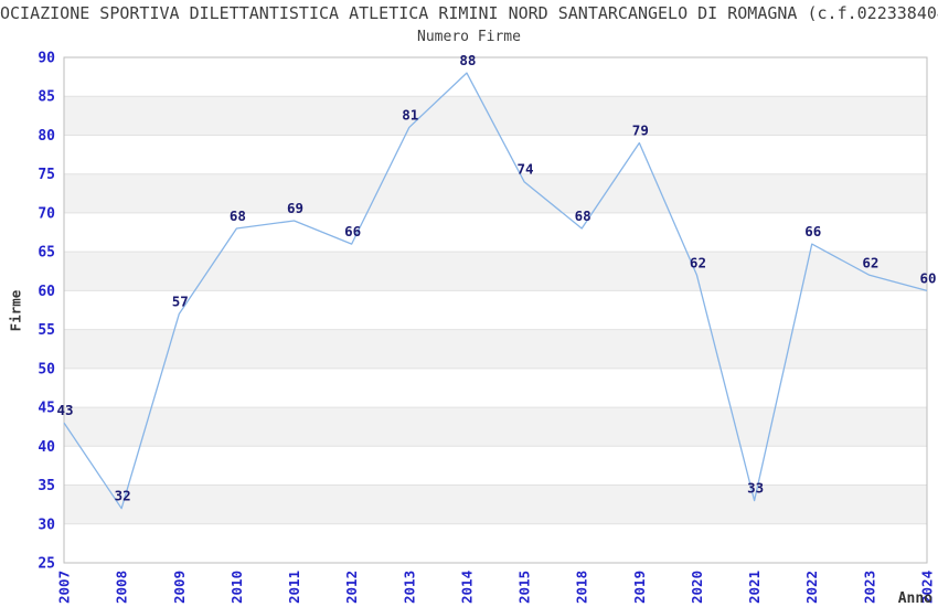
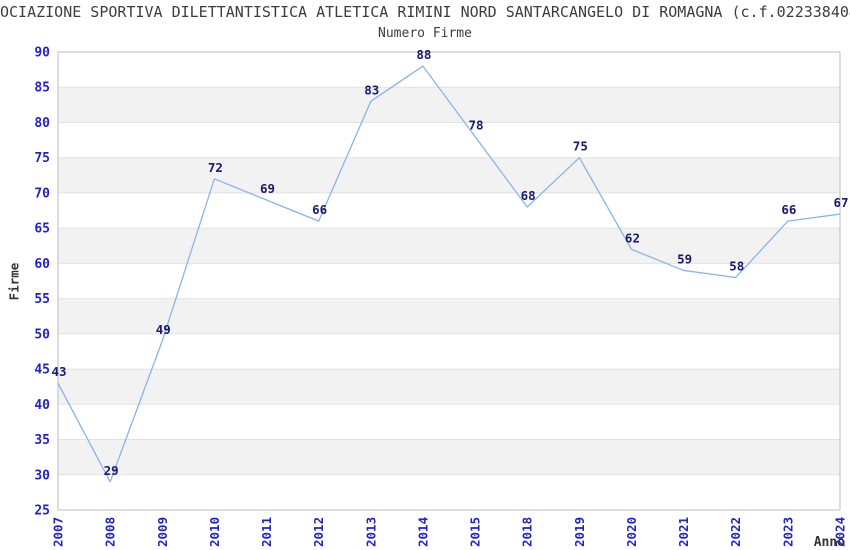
2008: 32 -> 29
2009: 57 -> 49
2010: 68 -> 72
2013: 81 -> 83
2015: 74 -> 78
2019: 79 -> 75
2021: 33 -> 59
2022: 66 -> 58
2023: 62 -> 66
2024: 60 -> 67
